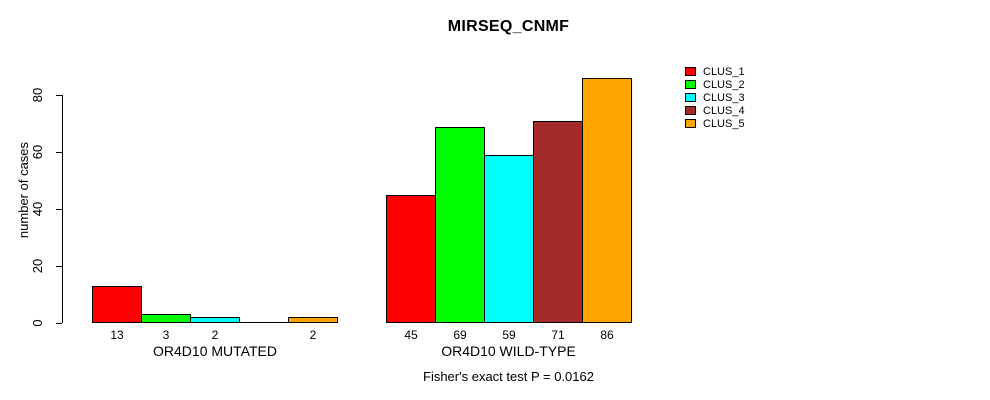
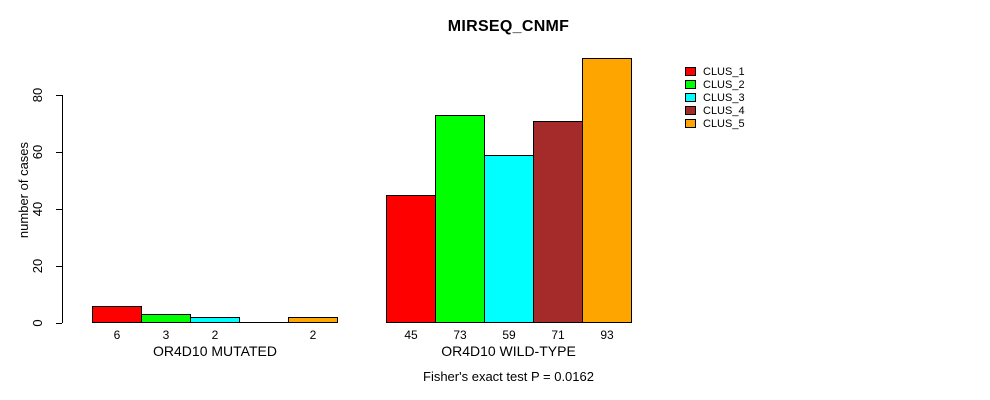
CLUS_1/OR4D10 MUTATED: 13 -> 6
CLUS_2/OR4D10 WILD-TYPE: 69 -> 73
CLUS_5/OR4D10 WILD-TYPE: 86 -> 93
